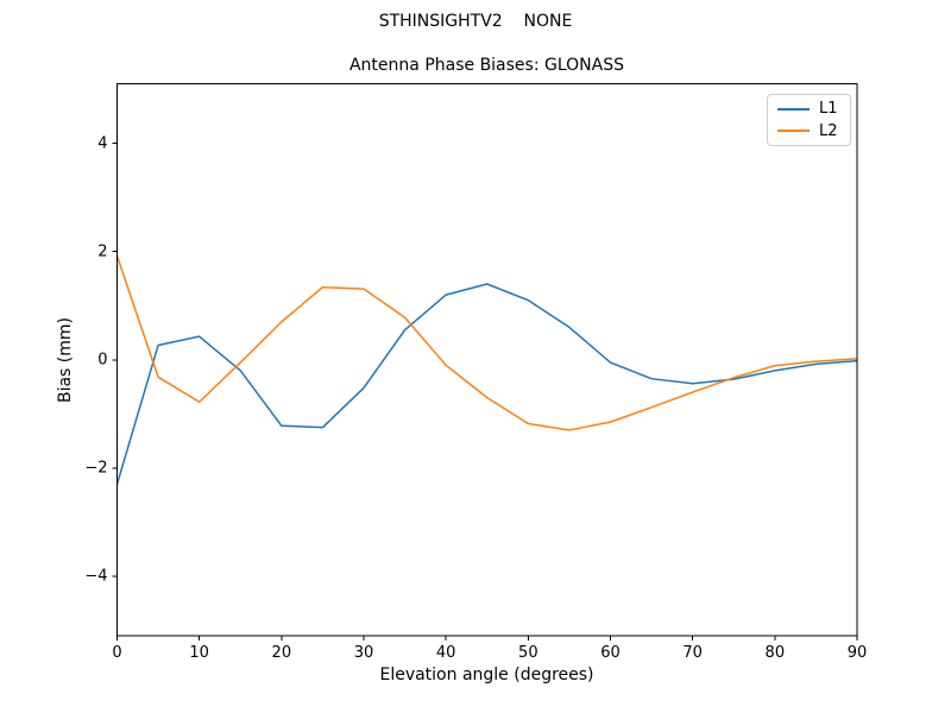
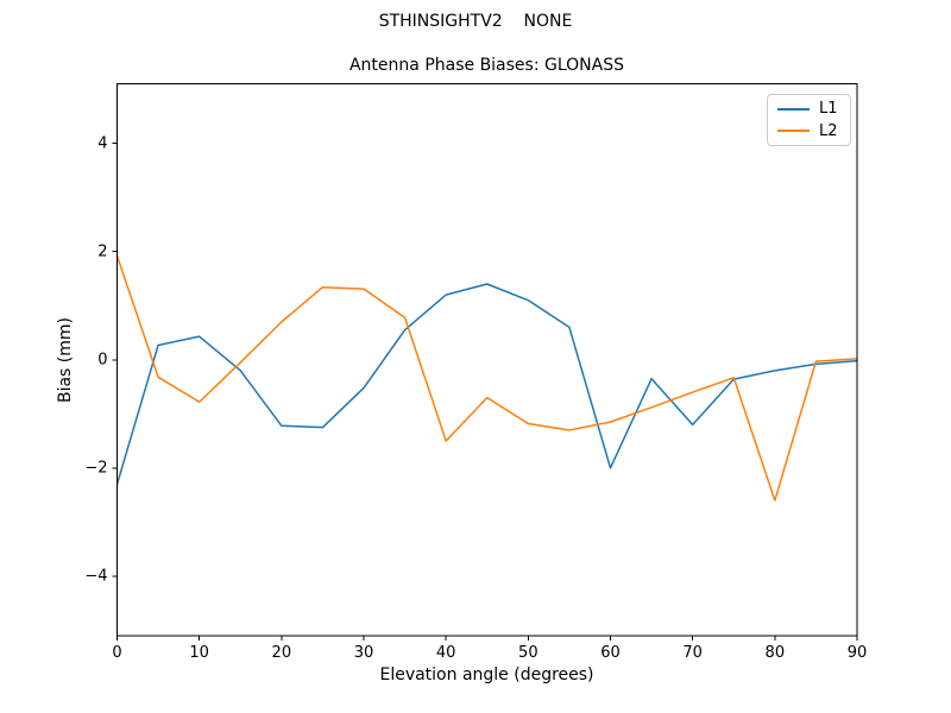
L2/40: -0.1 -> -1.5
L1/60: -0.1 -> -2.0
L1/70: -0.4 -> -1.2
L2/80: -0.1 -> -2.6
